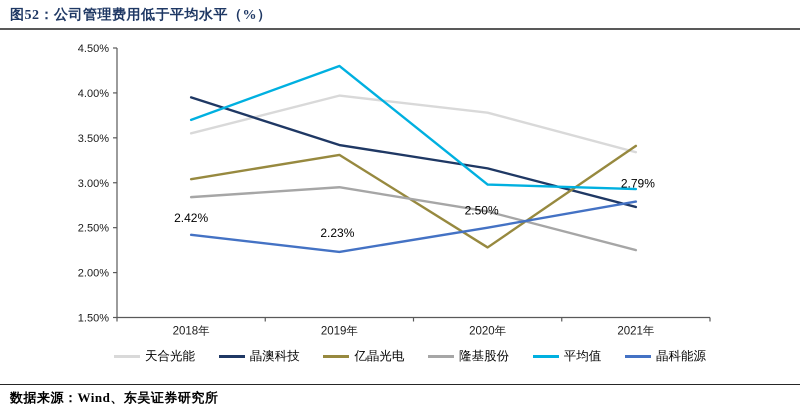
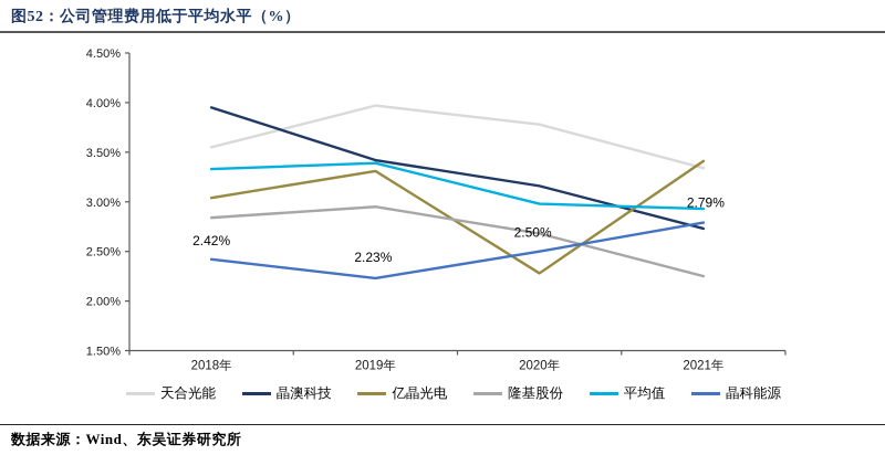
平均值/2018年: 3.7% -> 3.3%
平均值/2019年: 4.3% -> 3.4%
